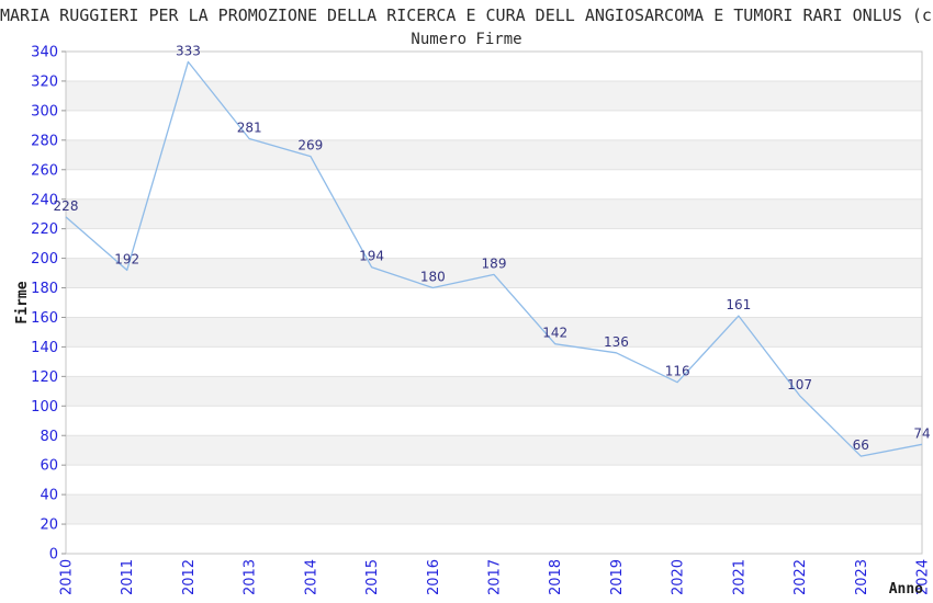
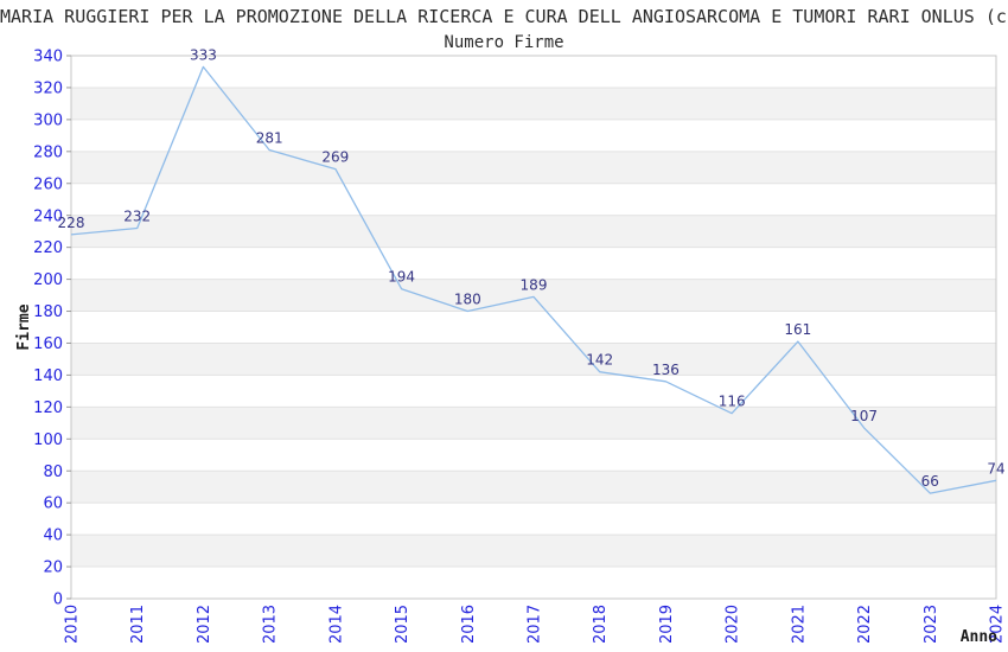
2011: 192 -> 232
